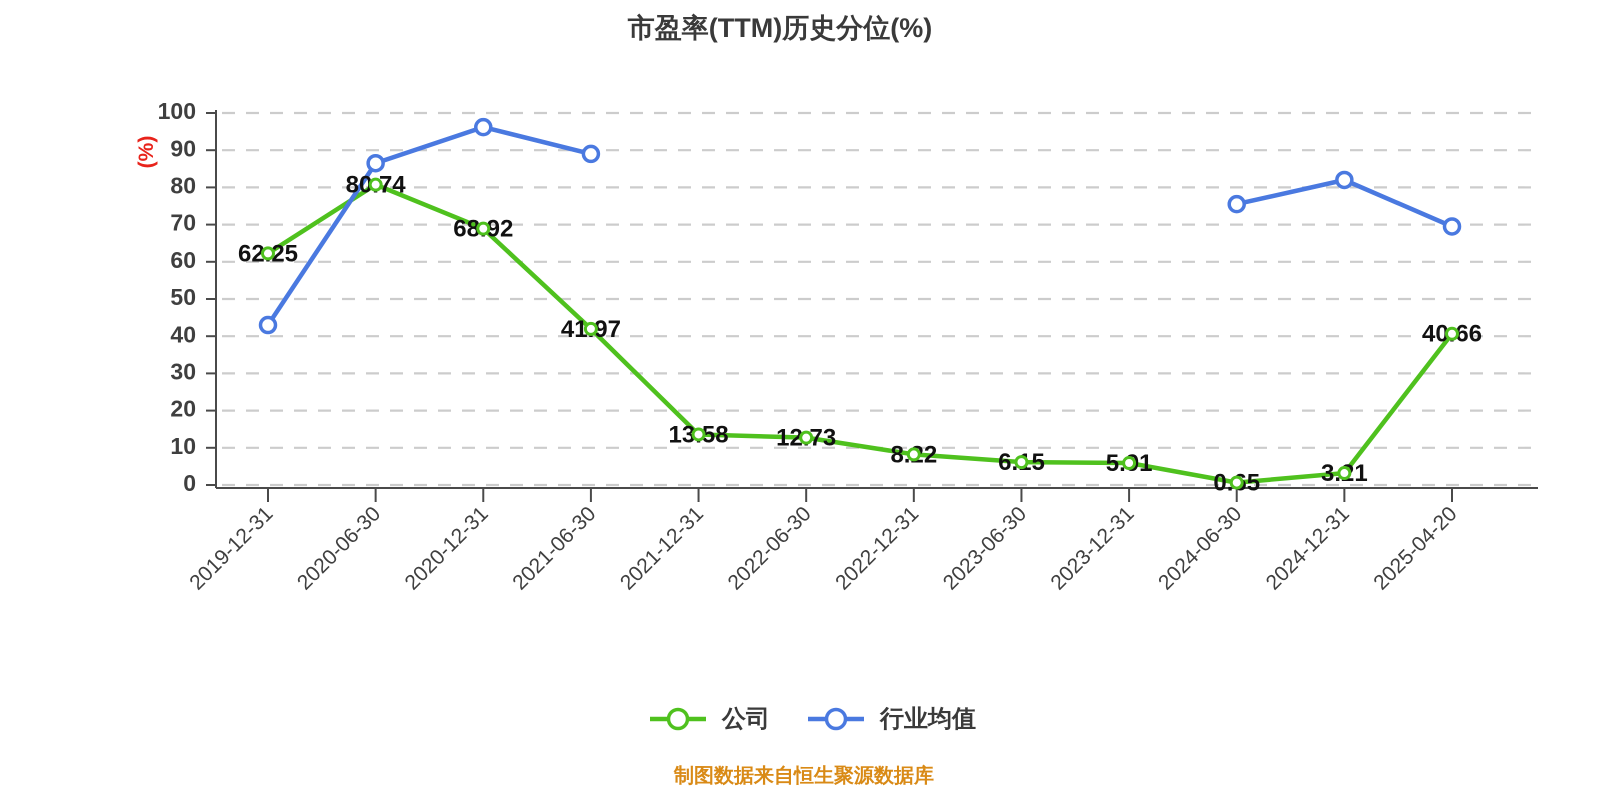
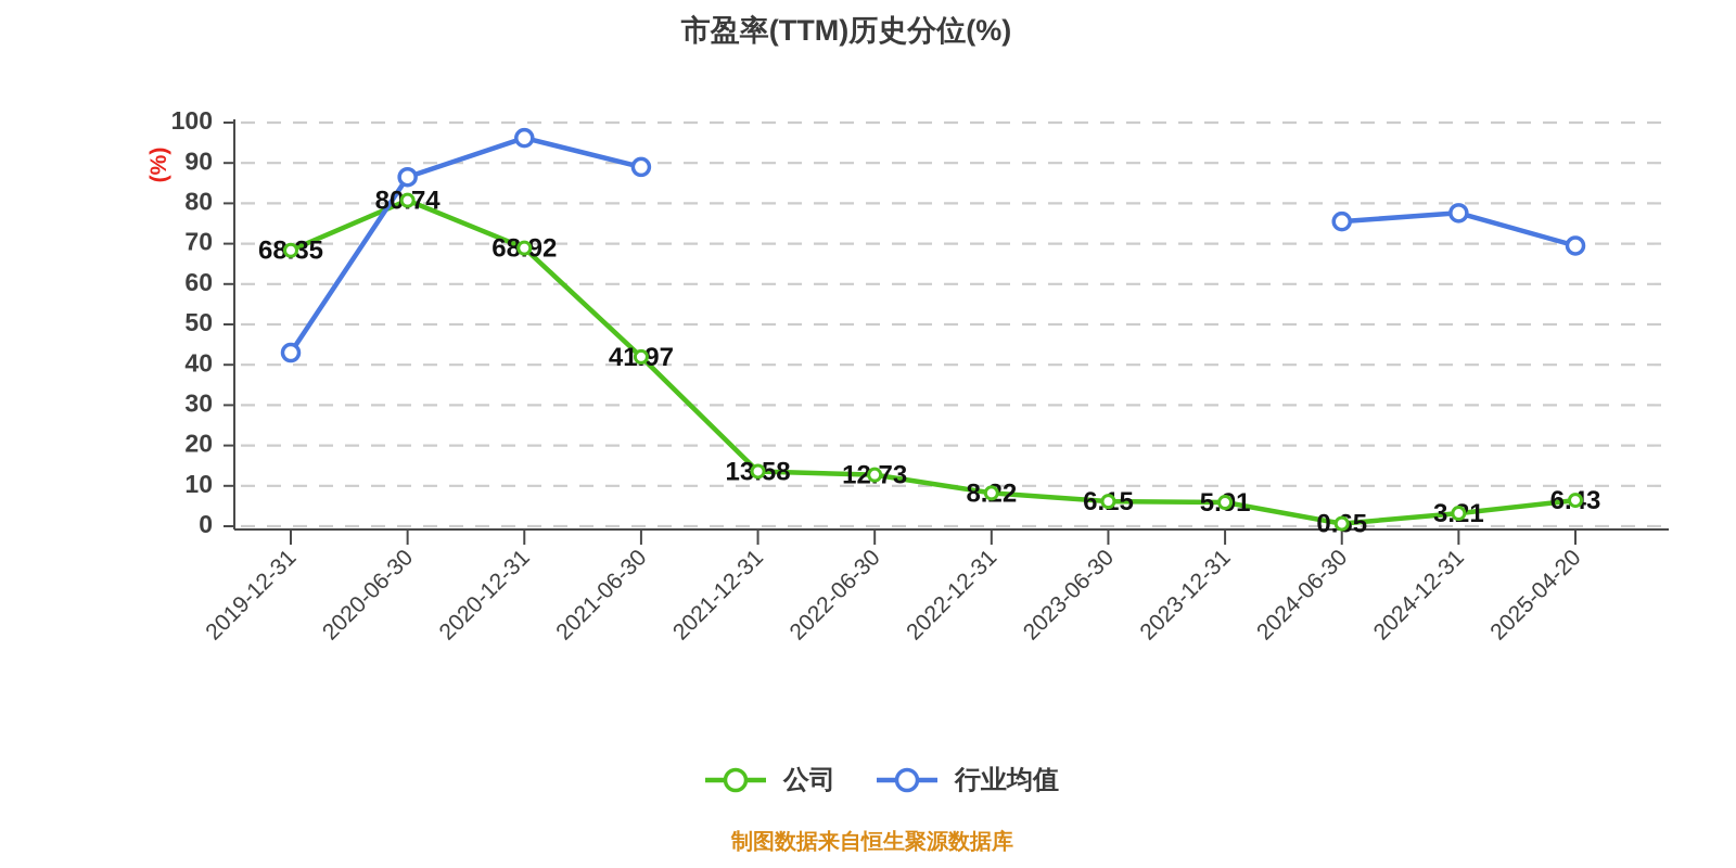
公司/2019-12-31: 62.25 -> 68.35
行业均值/2024-12-31: 82 -> 78
公司/2025-04-20: 40.66 -> 6.43
